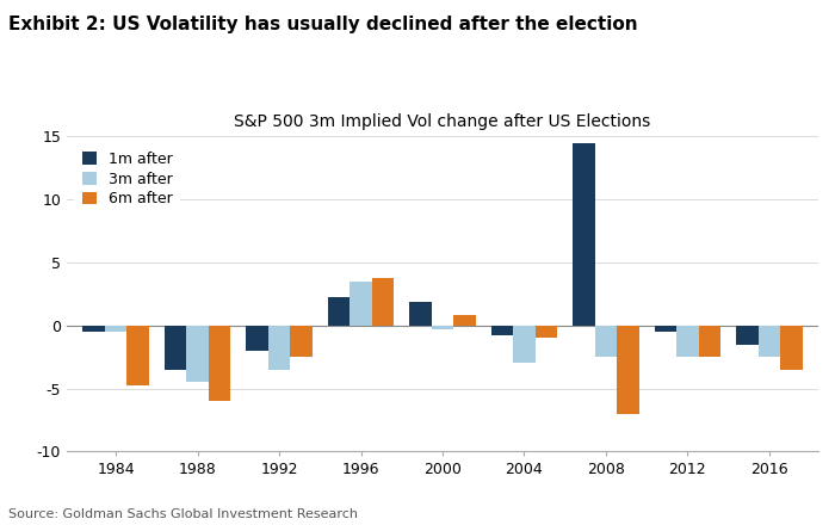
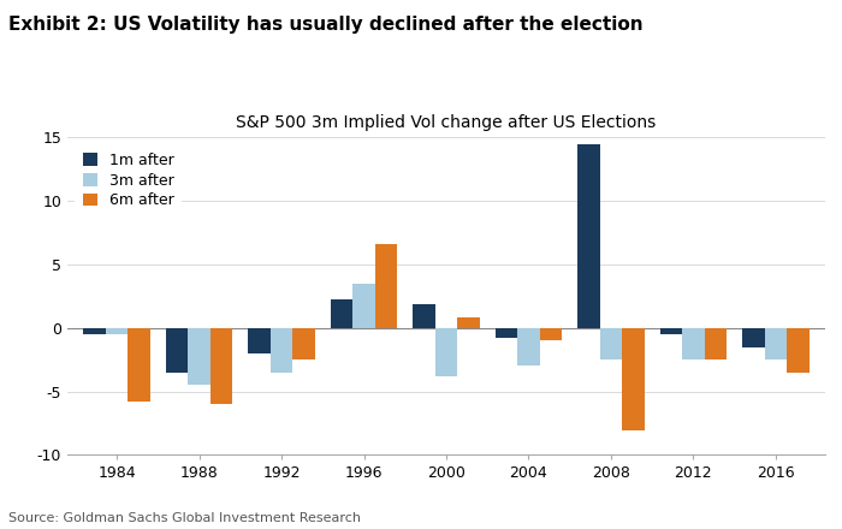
6m after/1984: -4.8 -> -5.8
6m after/1996: 3.8 -> 6.6
3m after/2000: -0.3 -> -3.8
6m after/2008: -7.0 -> -8.1
